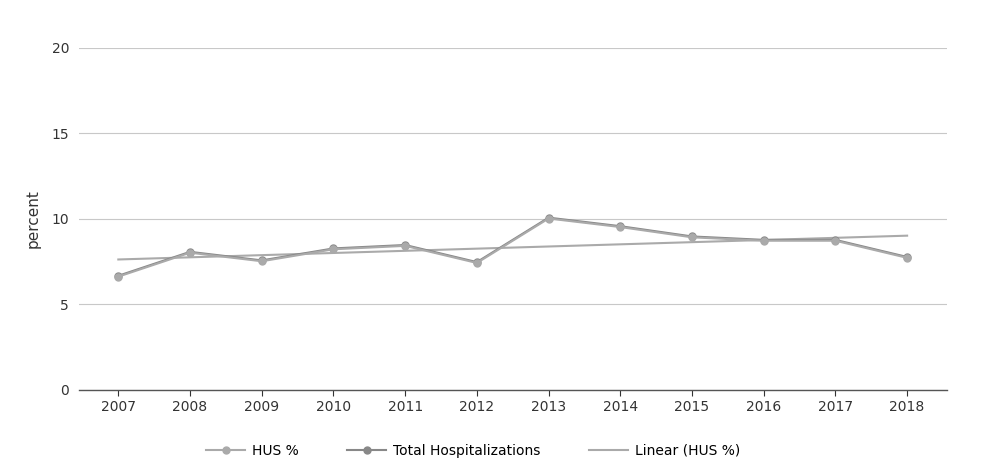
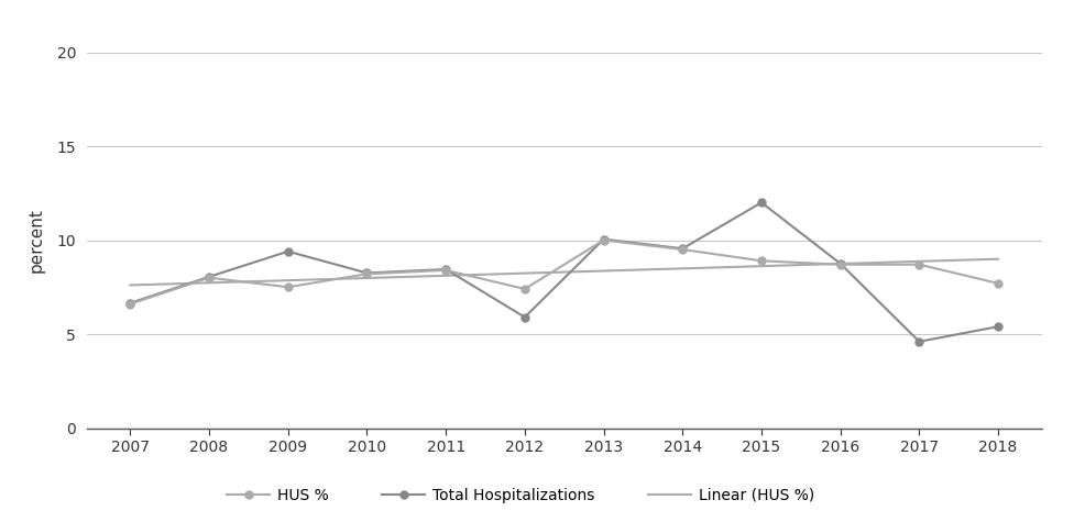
Total Hospitalizations/2009: 7.5 -> 9.4
Total Hospitalizations/2012: 7.5 -> 5.9
Total Hospitalizations/2015: 8.9 -> 12.0
Total Hospitalizations/2017: 8.8 -> 4.6
Total Hospitalizations/2018: 7.8 -> 5.4
